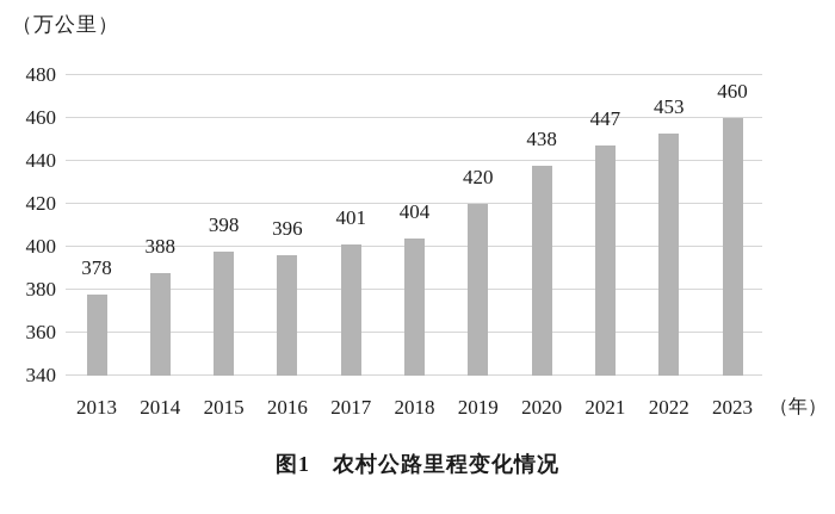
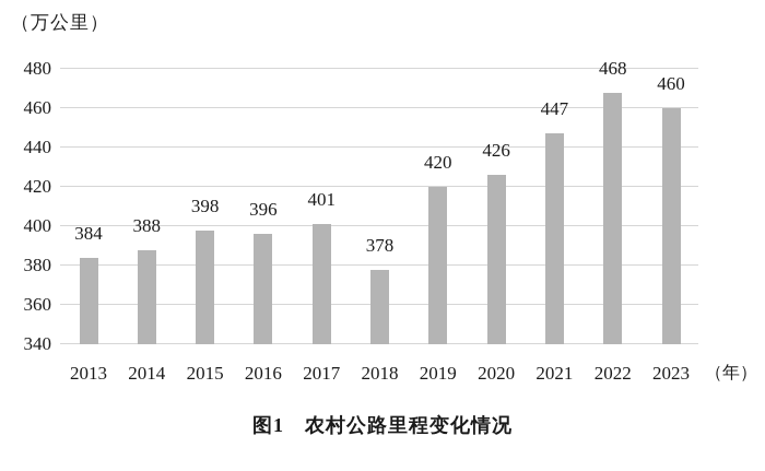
2013: 378 -> 384
2018: 404 -> 378
2020: 438 -> 426
2022: 453 -> 468
